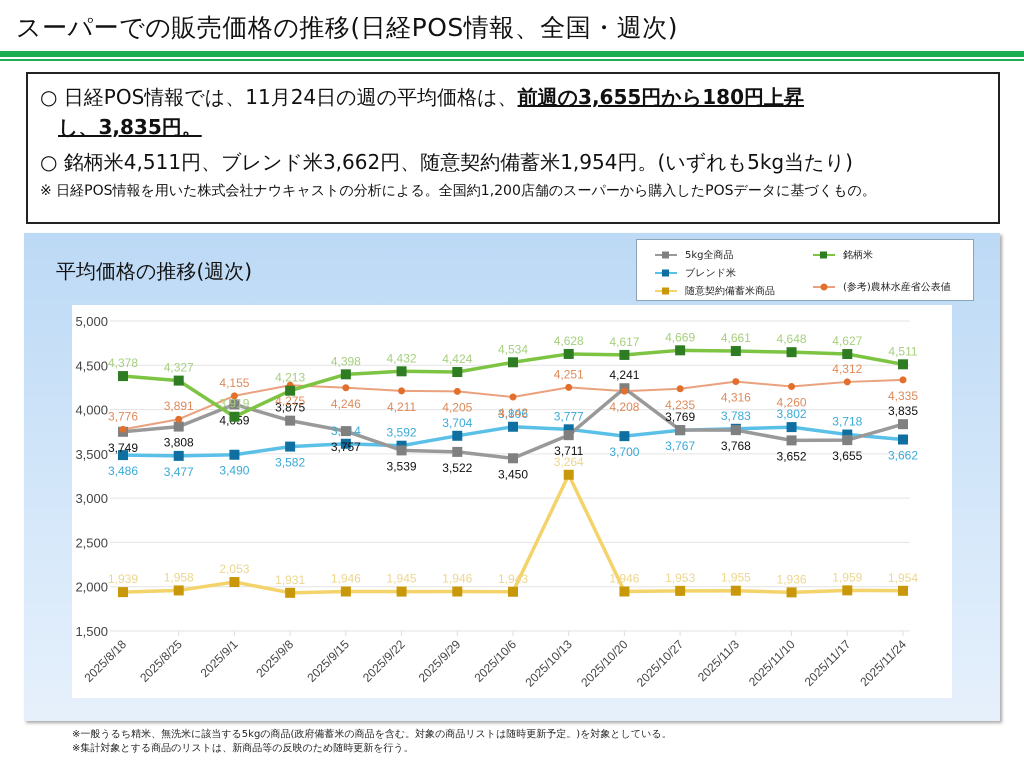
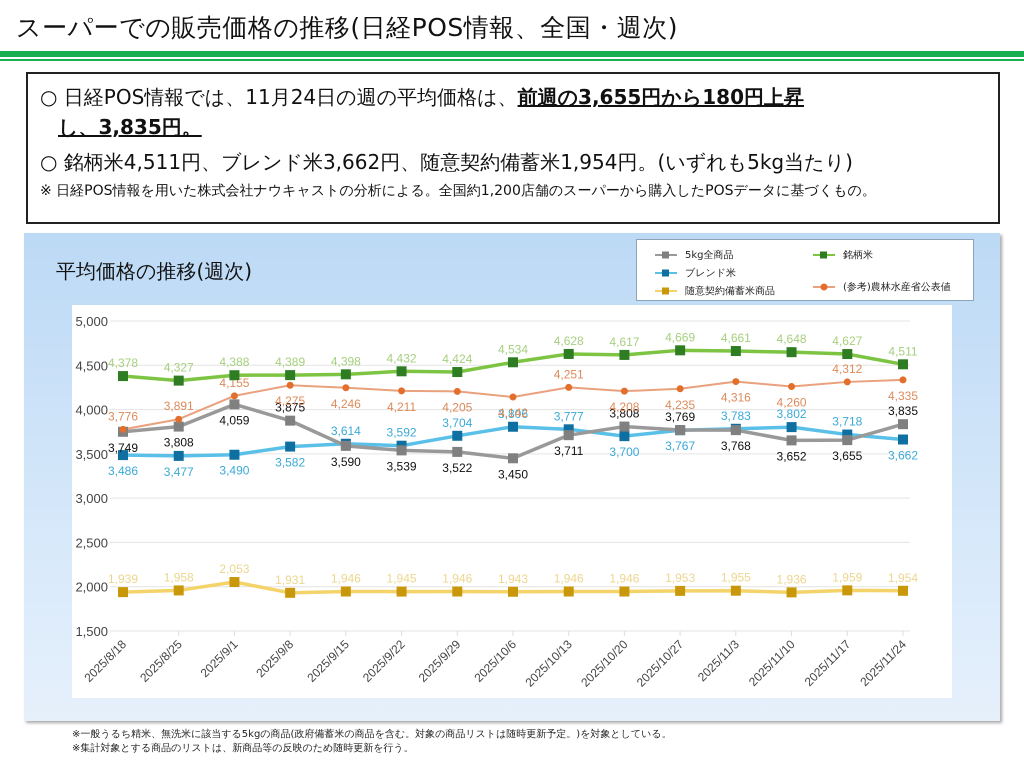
銘柄米/2025/9/1: 3,919 -> 4,388
銘柄米/2025/9/8: 4,213 -> 4,389
5kg全商品/2025/9/15: 3,757 -> 3,590
随意契約備蓄米商品/2025/10/13: 3,264 -> 1,946
5kg全商品/2025/10/20: 4,241 -> 3,808
